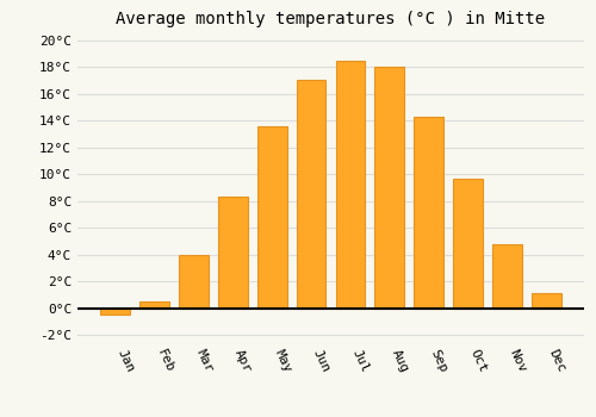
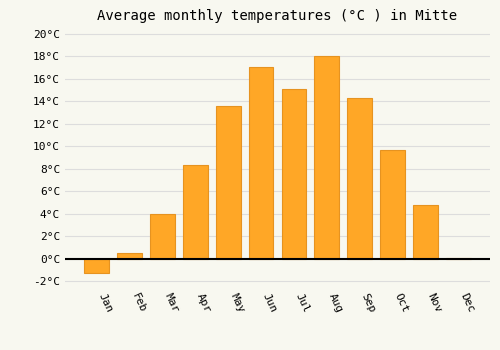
Jan: -0.5°C -> -1.3°C
Jul: 18.5°C -> 15.1°C
Dec: 1.1°C -> 0.1°C
